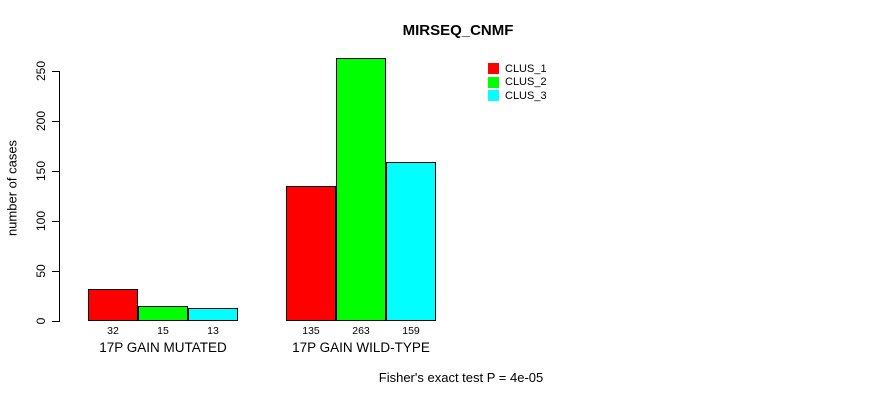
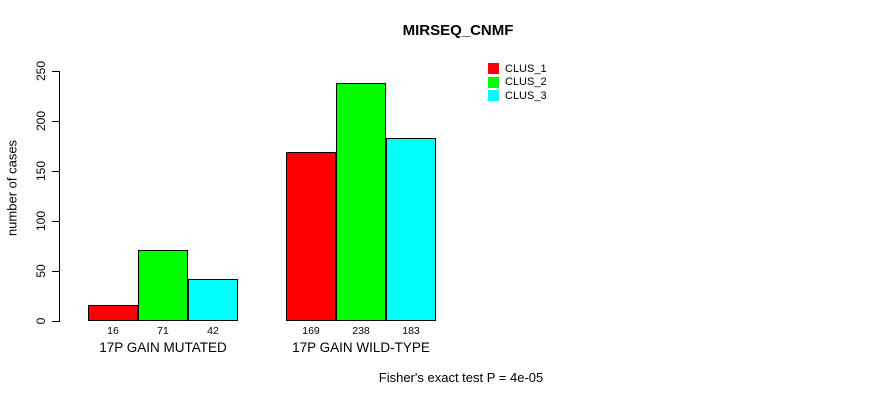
CLUS_1/17P GAIN MUTATED: 32 -> 16
CLUS_2/17P GAIN MUTATED: 15 -> 71
CLUS_3/17P GAIN MUTATED: 13 -> 42
CLUS_1/17P GAIN WILD-TYPE: 135 -> 169
CLUS_2/17P GAIN WILD-TYPE: 263 -> 238
CLUS_3/17P GAIN WILD-TYPE: 159 -> 183
